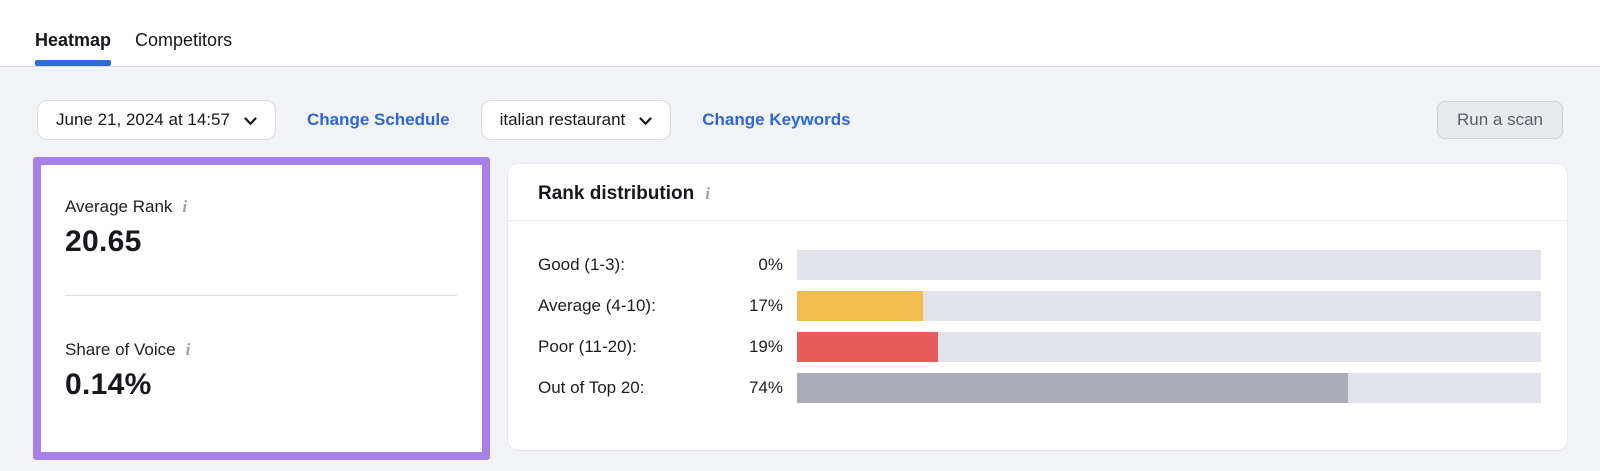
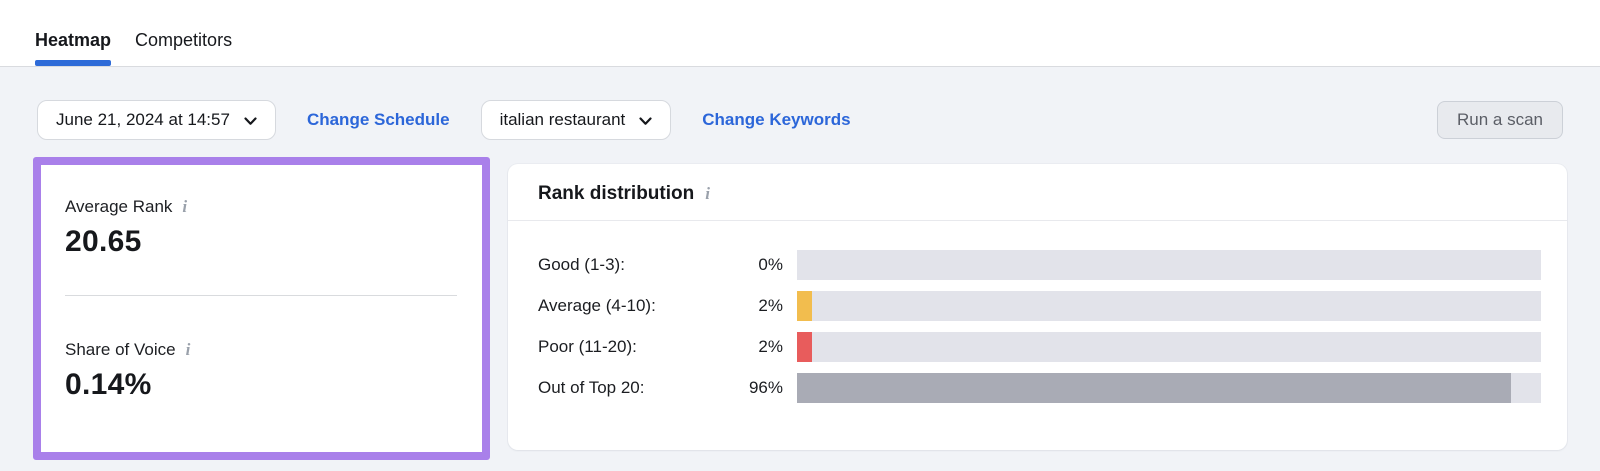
Average (4-10):: 17% -> 2%
Poor (11-20):: 19% -> 2%
Out of Top 20:: 74% -> 96%
